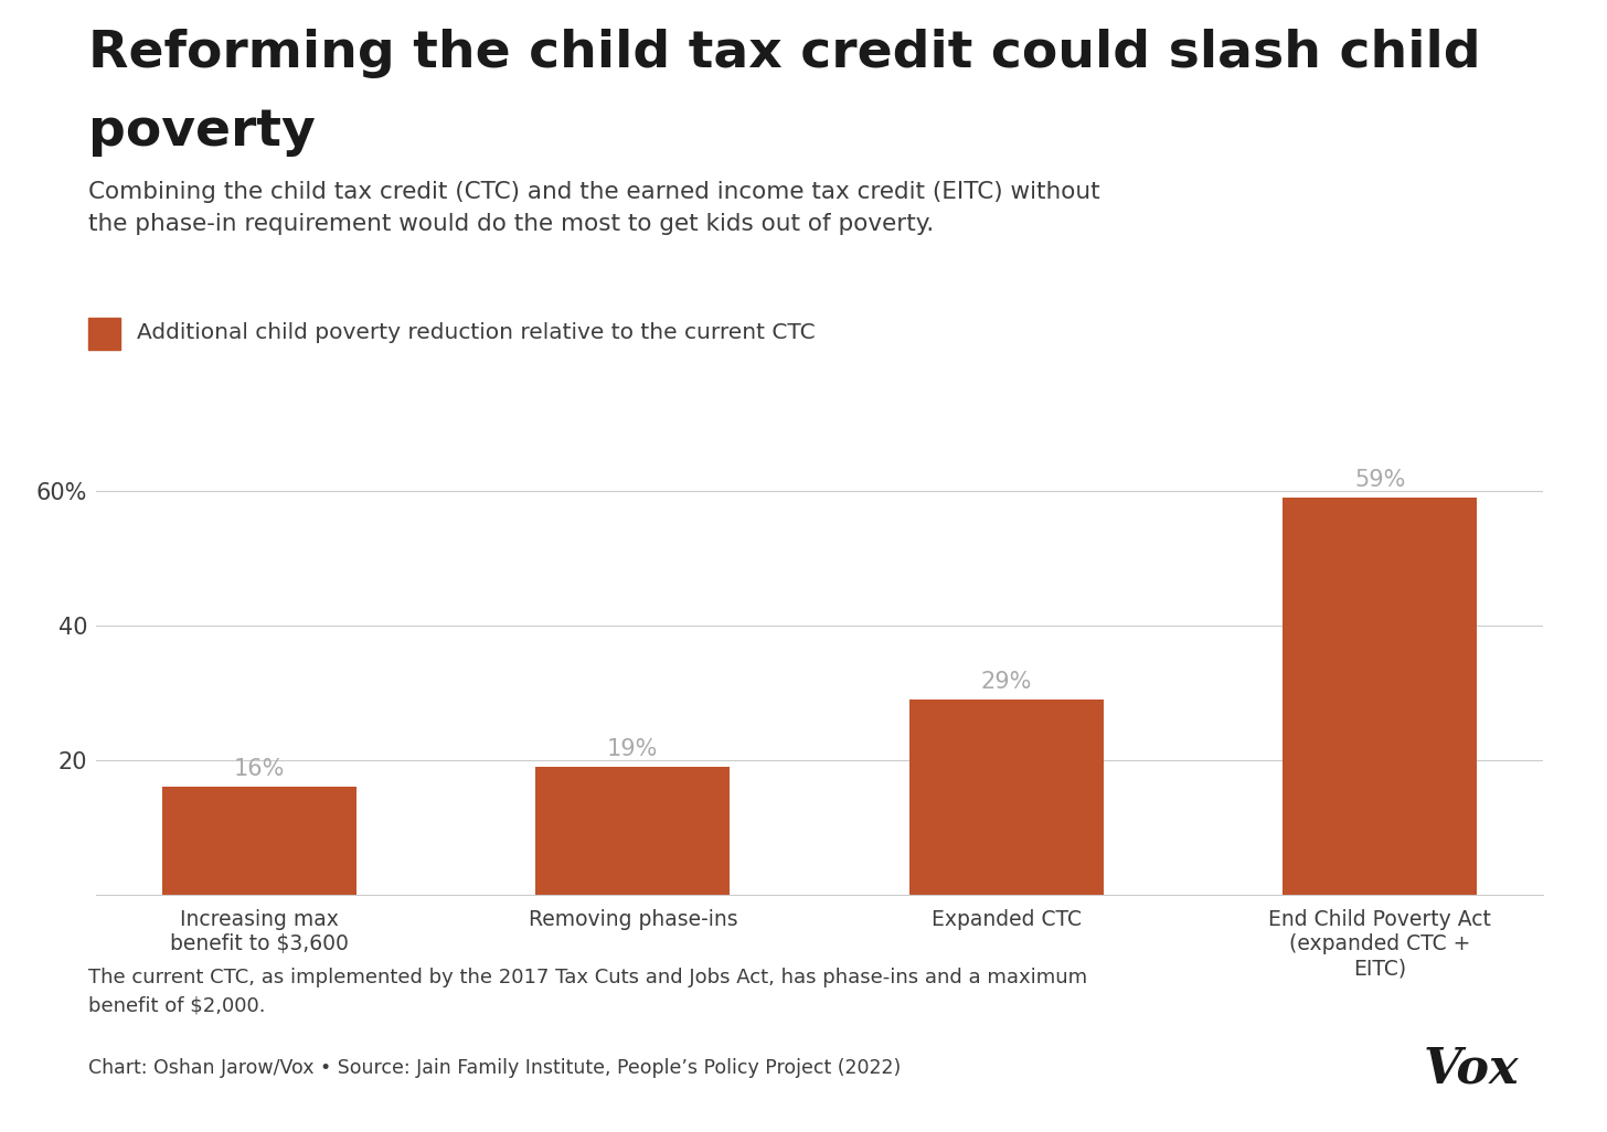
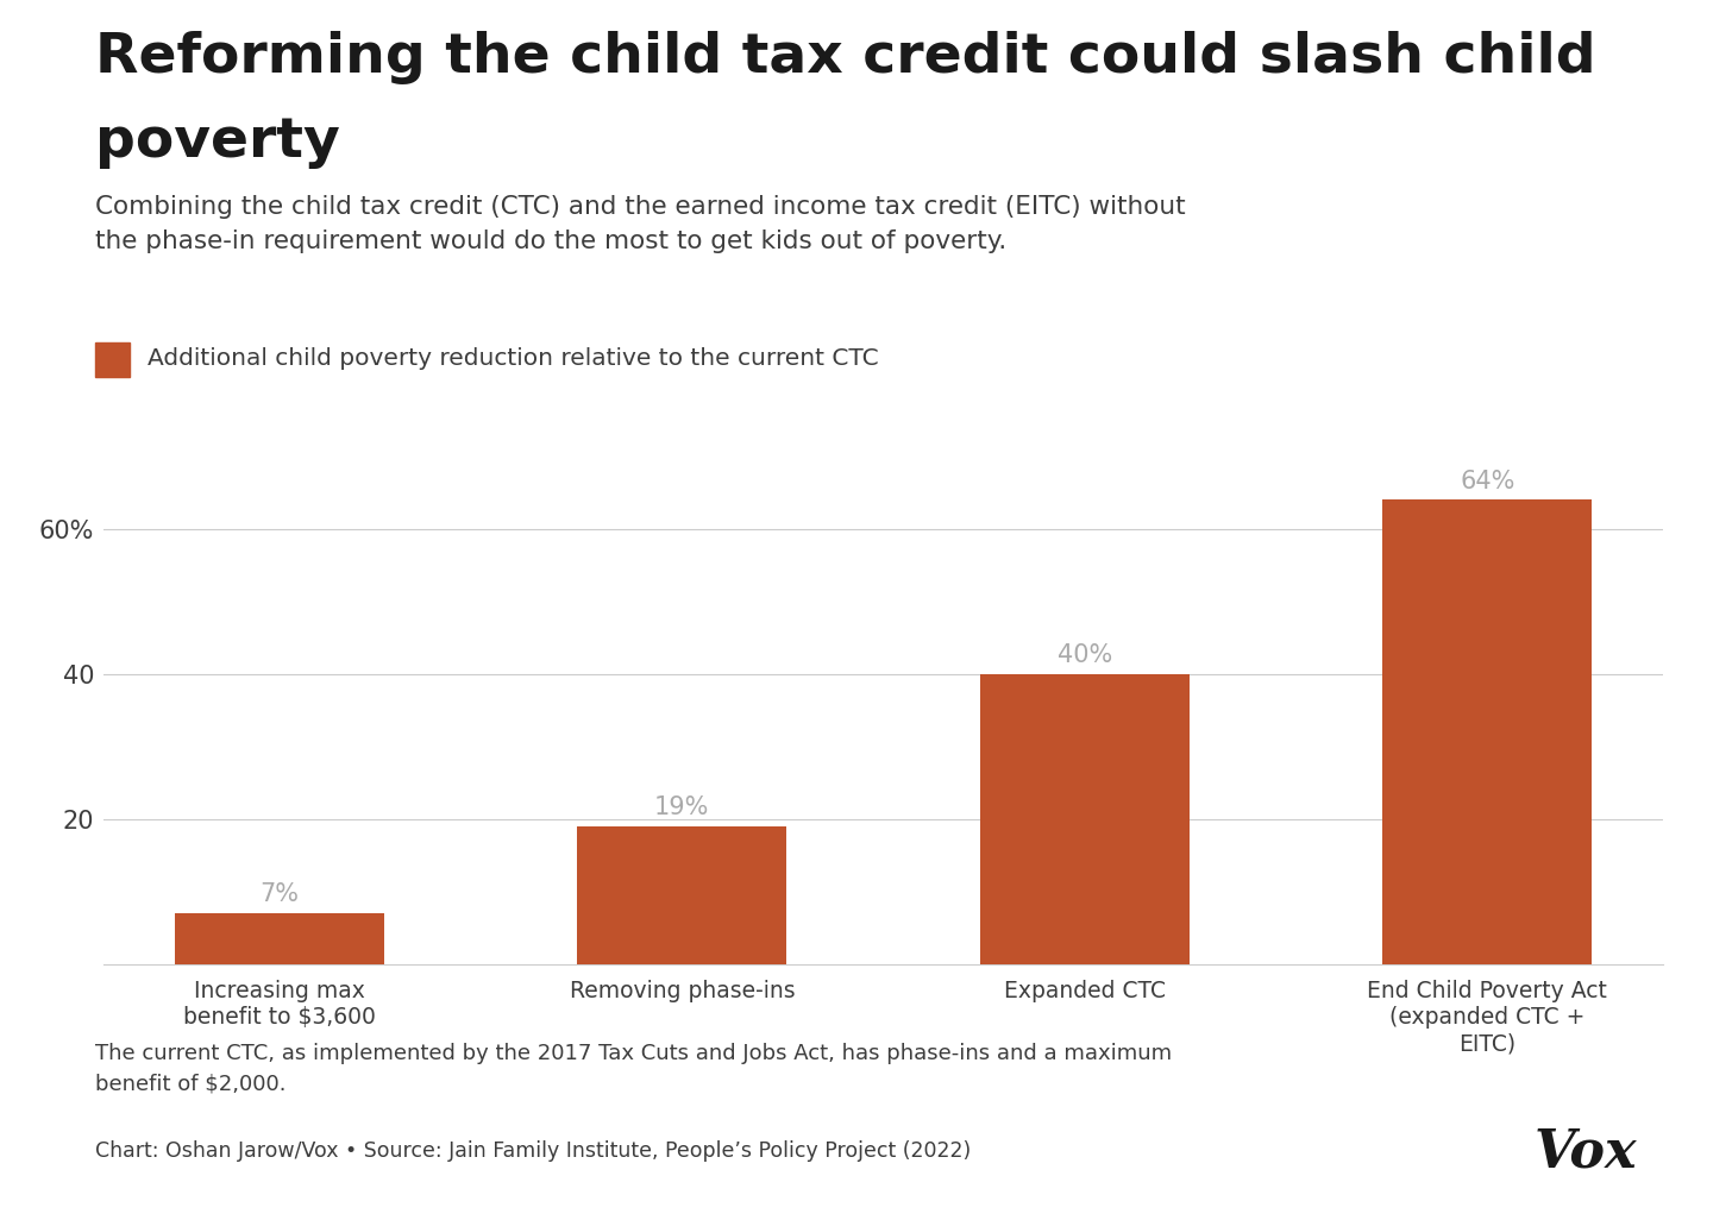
Increasing max benefit to $3,600: 16% -> 7%
Expanded CTC: 29% -> 40%
End Child Poverty Act (expanded CTC + EITC): 59% -> 64%
